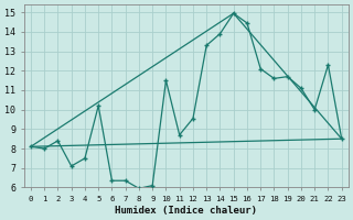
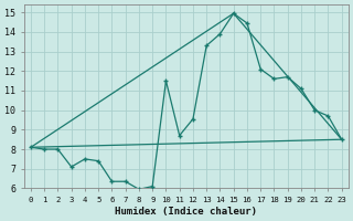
2: 8.4 -> 8.0
5: 10.2 -> 7.4
22: 12.3 -> 9.7
